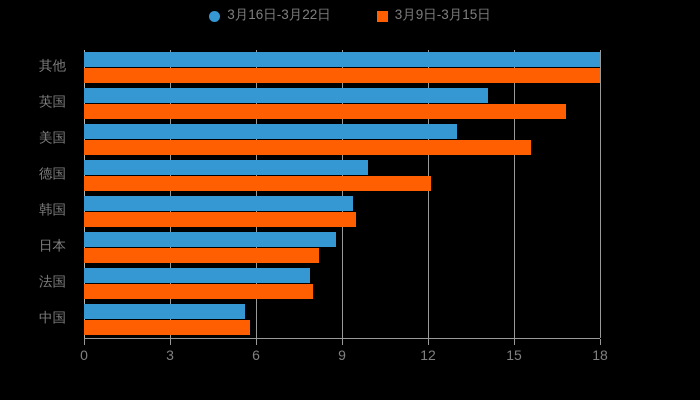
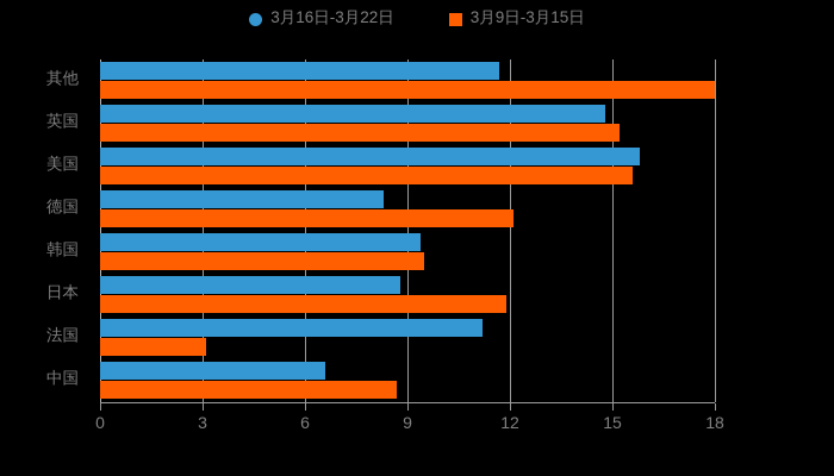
3月16日-3月22日/其他: 18.0 -> 11.7
3月16日-3月22日/英国: 14.1 -> 14.8
3月9日-3月15日/英国: 16.8 -> 15.2
3月16日-3月22日/美国: 13.0 -> 15.8
3月16日-3月22日/德国: 9.9 -> 8.3
3月9日-3月15日/日本: 8.2 -> 11.9
3月16日-3月22日/法国: 7.9 -> 11.2
3月9日-3月15日/法国: 8.0 -> 3.1
3月16日-3月22日/中国: 5.6 -> 6.6
3月9日-3月15日/中国: 5.8 -> 8.7
